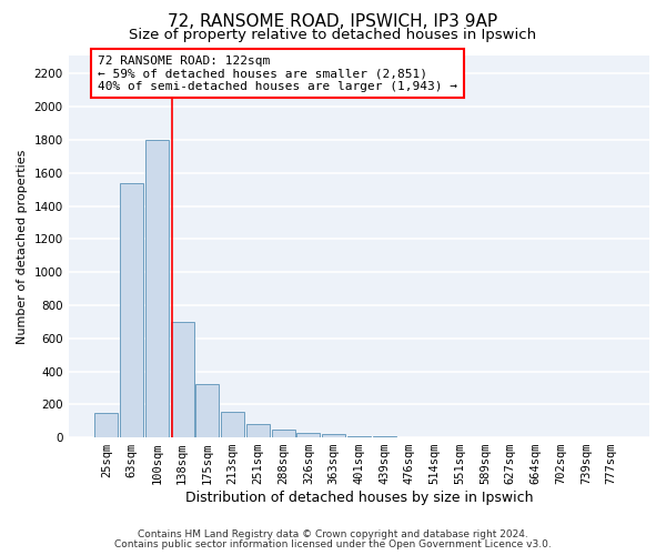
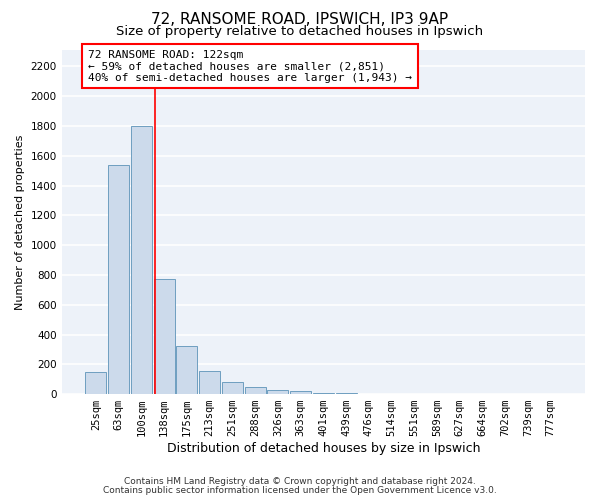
138sqm: 700 -> 770
